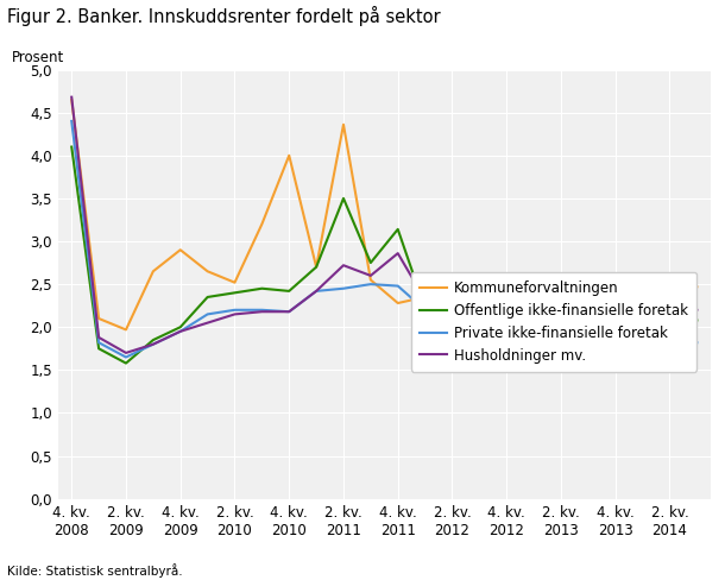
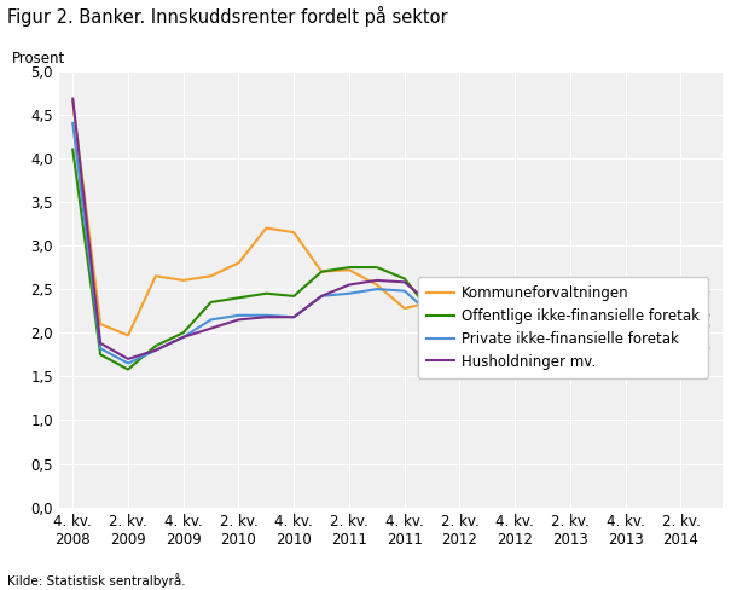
Kommuneforvaltningen/4. kv. 2009: 2,90 -> 2,60
Kommuneforvaltningen/2. kv. 2010: 2,52 -> 2,80
Kommuneforvaltningen/4. kv. 2010: 4,00 -> 3,15
Kommuneforvaltningen/2. kv. 2011: 4,36 -> 2,72
Offentlige ikke-finansielle foretak/2. kv. 2011: 3,50 -> 2,75
Husholdninger mv./2. kv. 2011: 2,72 -> 2,55
Offentlige ikke-finansielle foretak/4. kv. 2011: 3,14 -> 2,62
Husholdninger mv./4. kv. 2011: 2,86 -> 2,58
